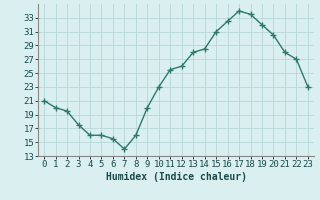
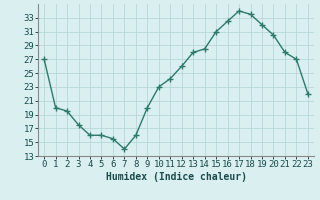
0: 21.0 -> 27.0
11: 25.5 -> 24.2
23: 23.0 -> 22.0
